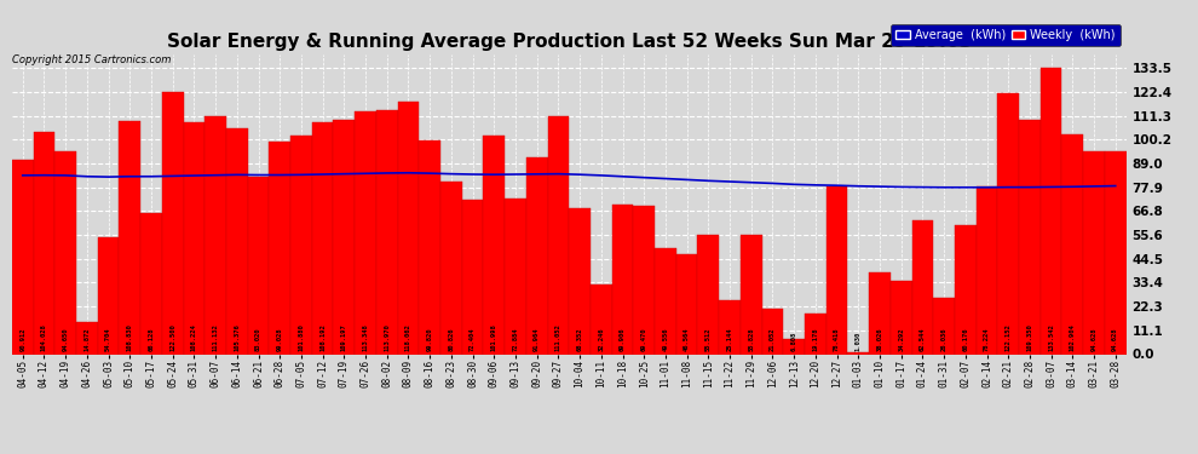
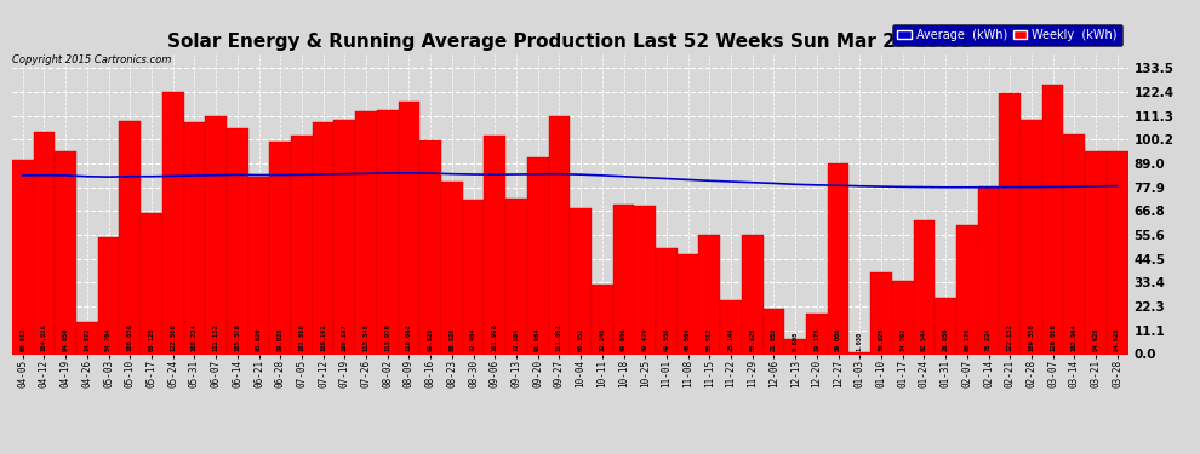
Weekly (kWh)/12-27: 78 -> 89
Weekly (kWh)/03-07: 134 -> 126
